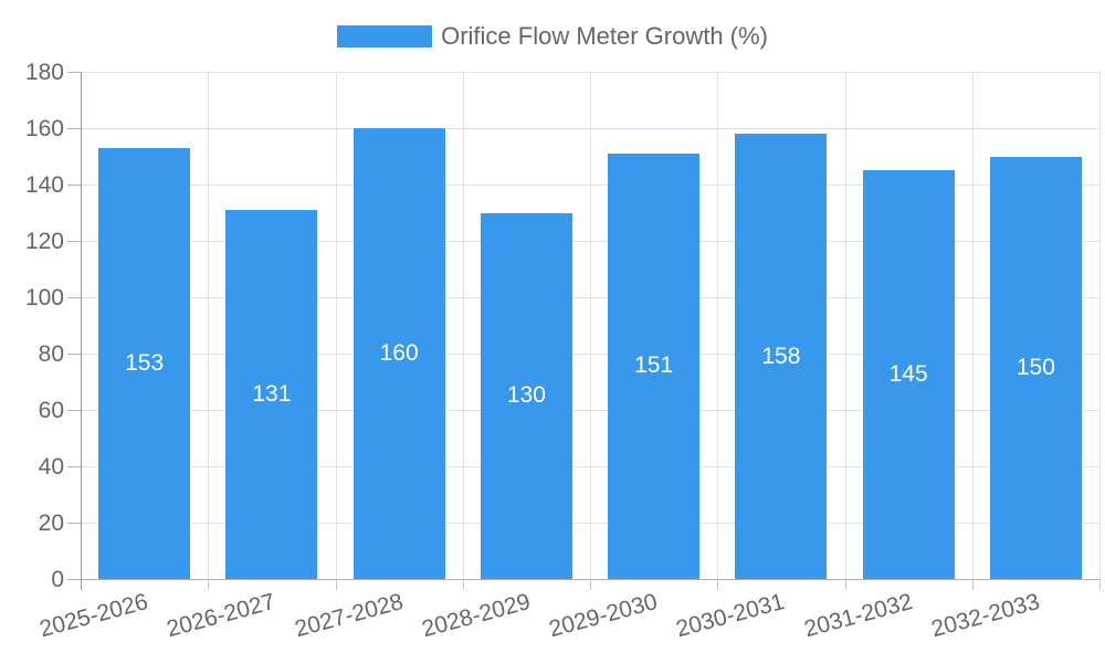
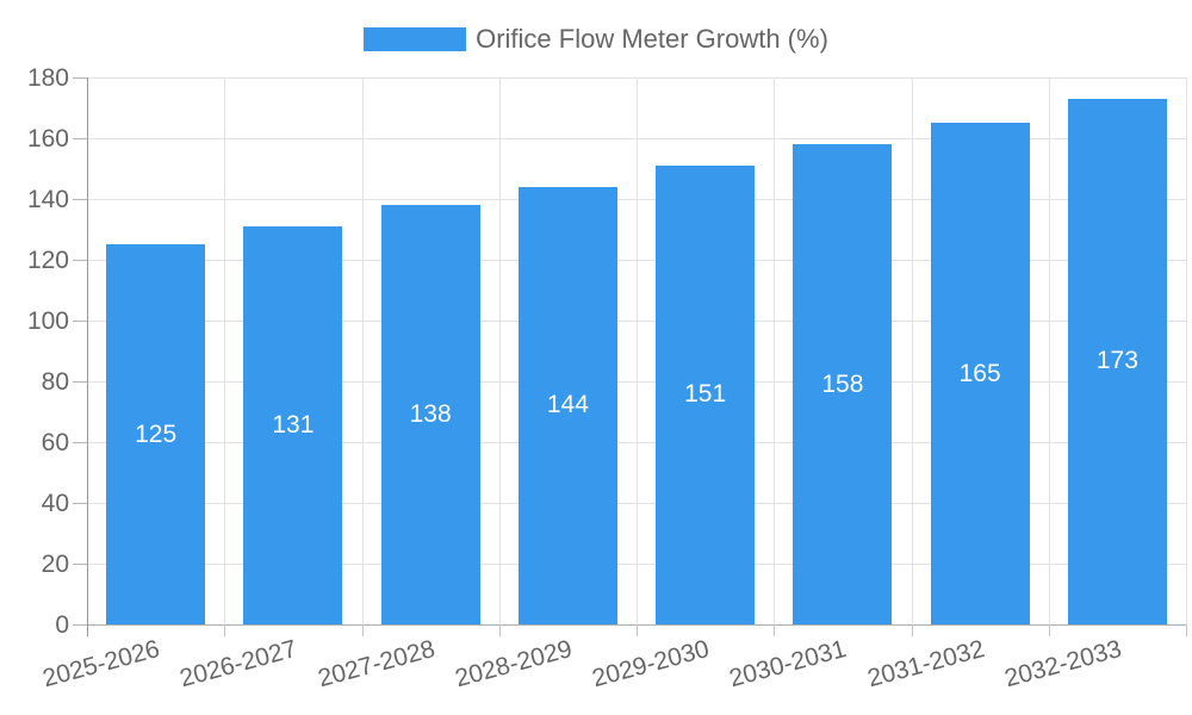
2025-2026: 153 -> 125
2027-2028: 160 -> 138
2028-2029: 130 -> 144
2031-2032: 145 -> 165
2032-2033: 150 -> 173
